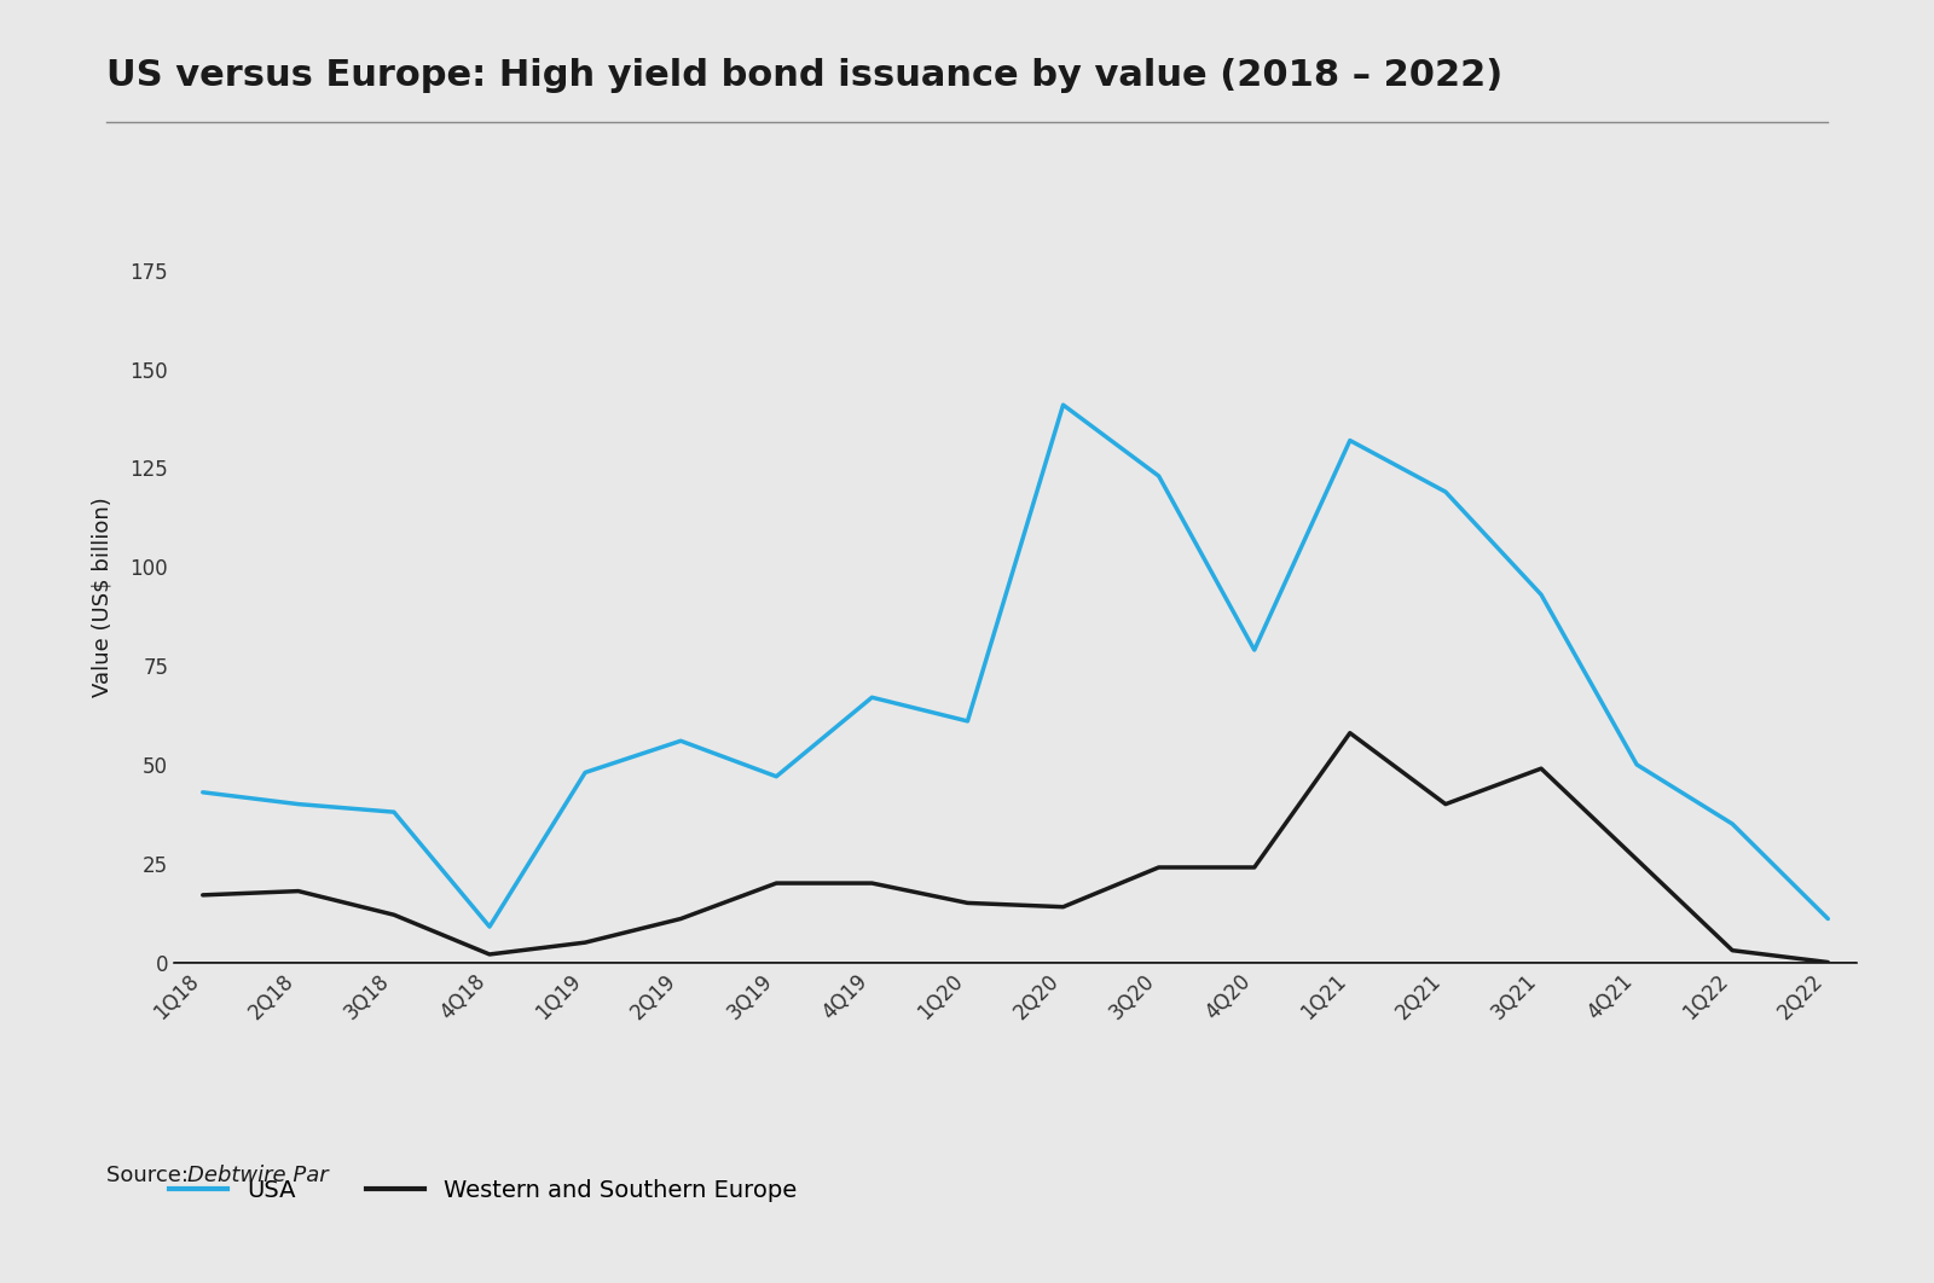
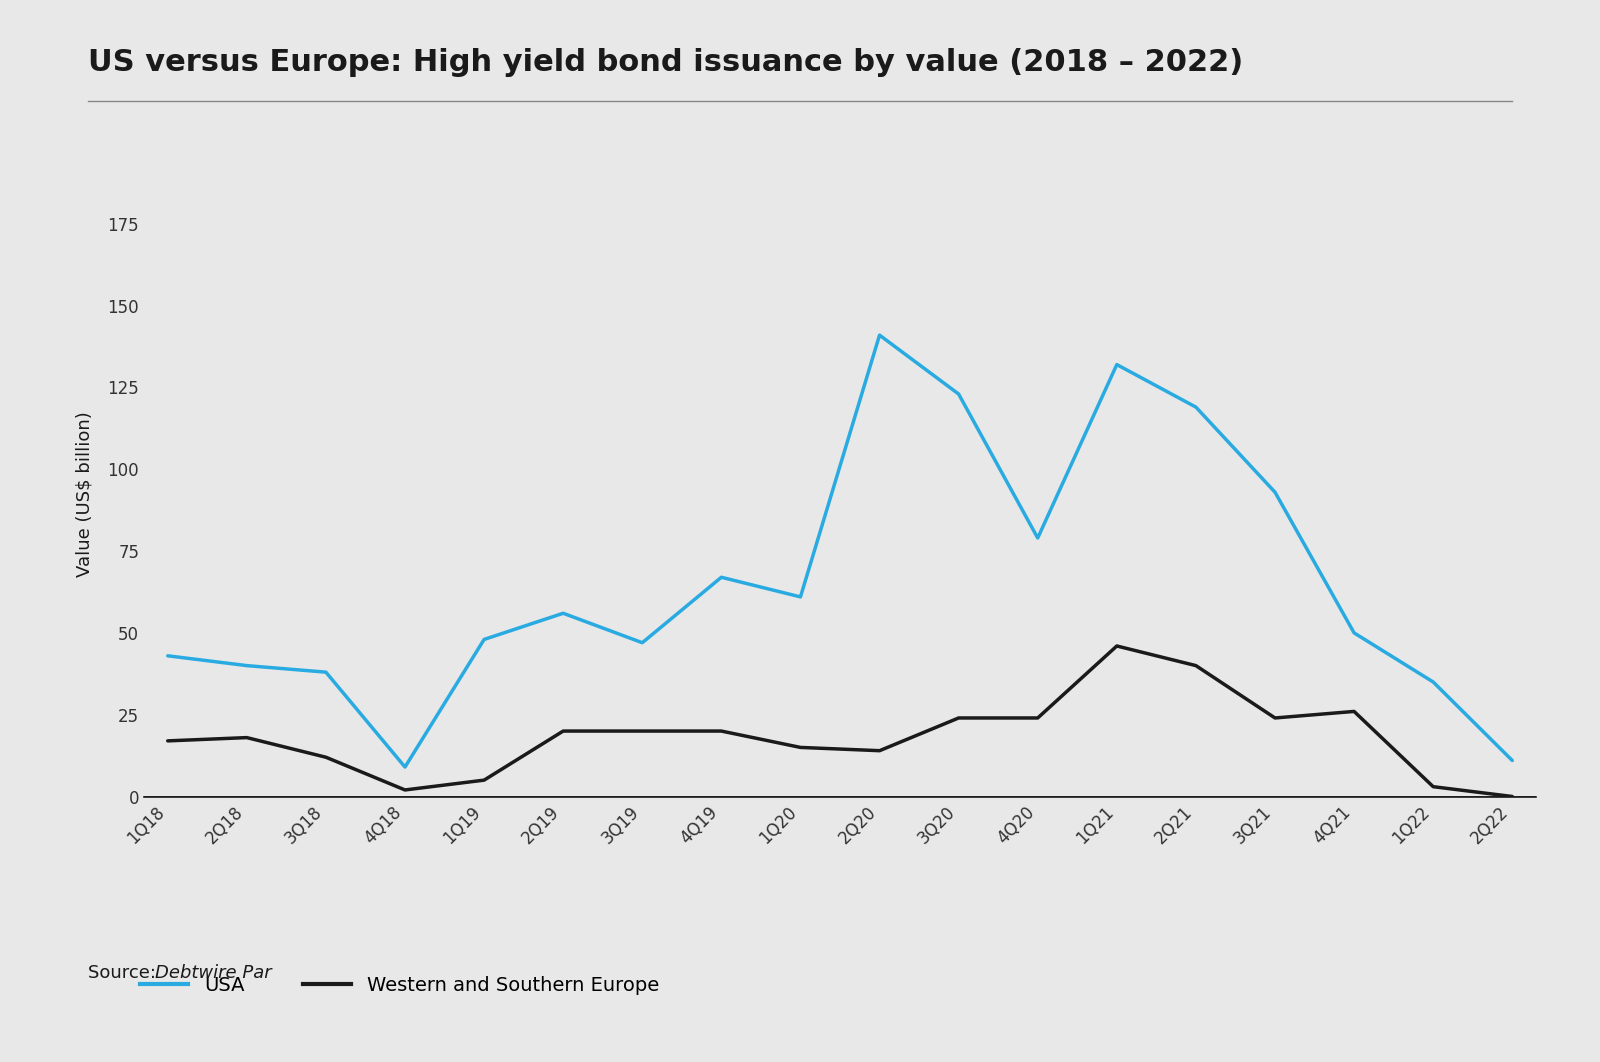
Western and Southern Europe/2Q19: 11 -> 20
Western and Southern Europe/1Q21: 58 -> 46
Western and Southern Europe/3Q21: 49 -> 24
